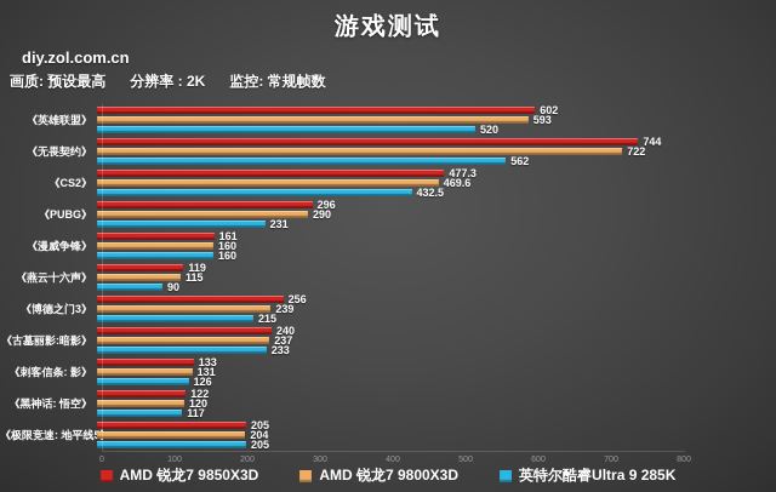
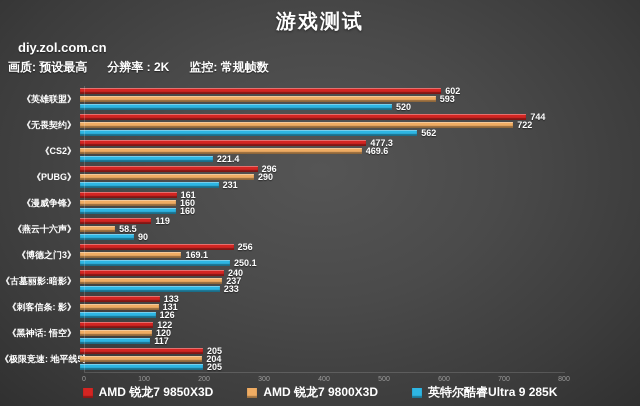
英特尔酷睿Ultra 9 285K/《CS2》: 432.5 -> 221.4
AMD 锐龙7 9800X3D/《燕云十六声》: 115 -> 58.5
AMD 锐龙7 9800X3D/《博德之门3》: 239 -> 169.1
英特尔酷睿Ultra 9 285K/《博德之门3》: 215 -> 250.1
